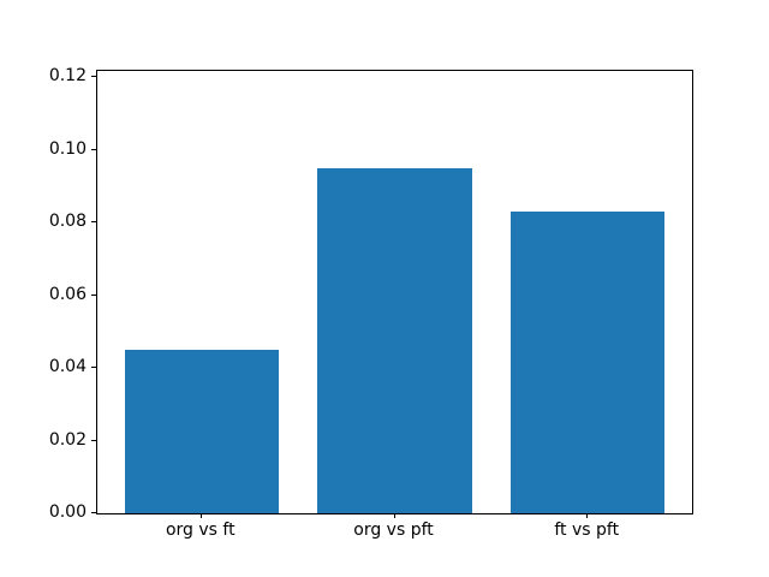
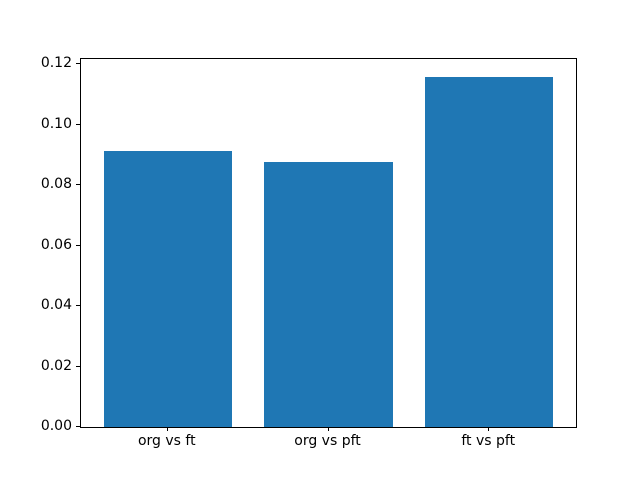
org vs ft: 0.045 -> 0.091
org vs pft: 0.095 -> 0.088
ft vs pft: 0.083 -> 0.116
